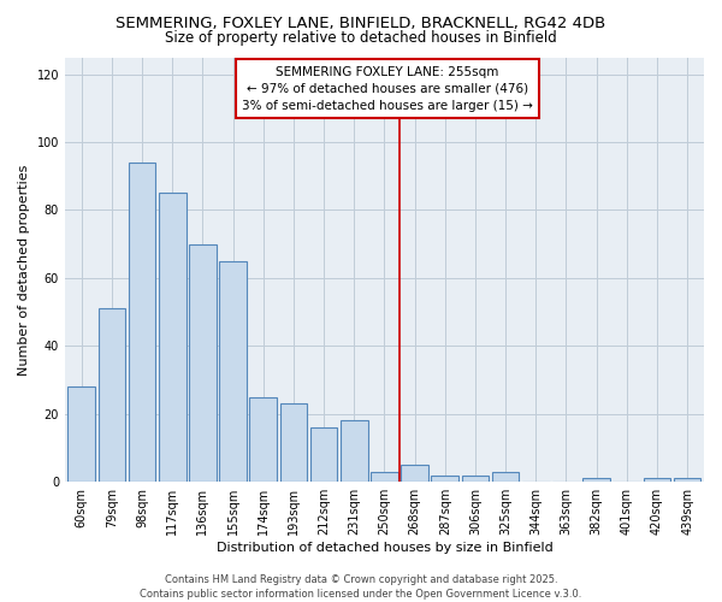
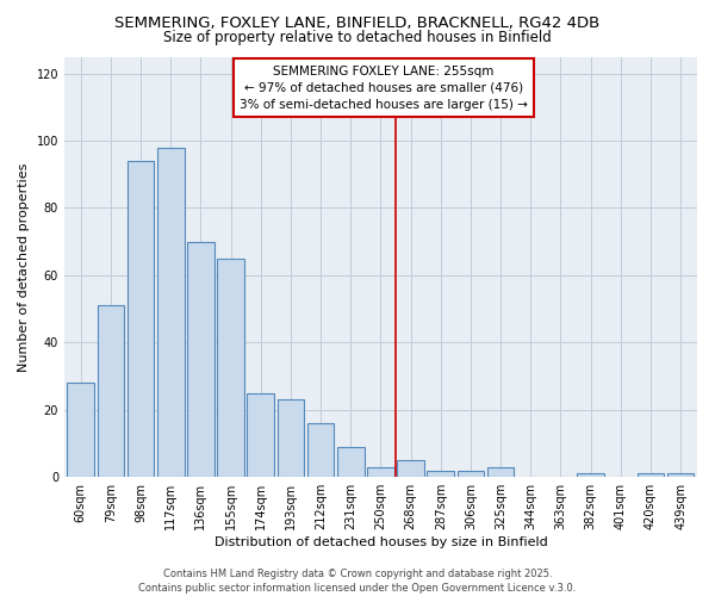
117sqm: 85 -> 98
231sqm: 18 -> 9
